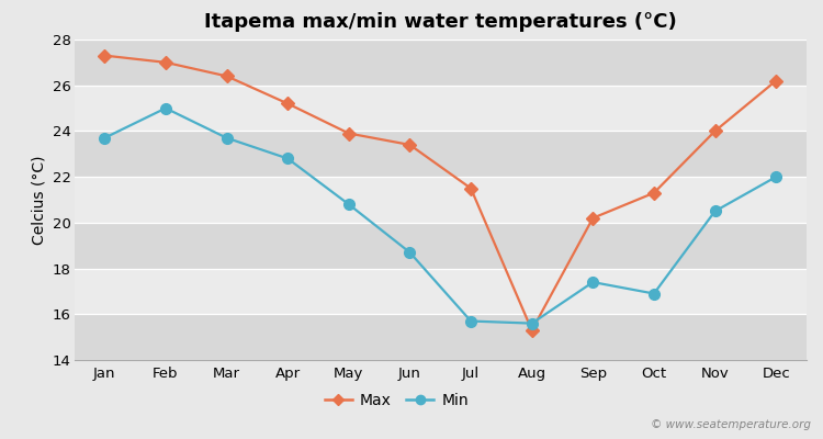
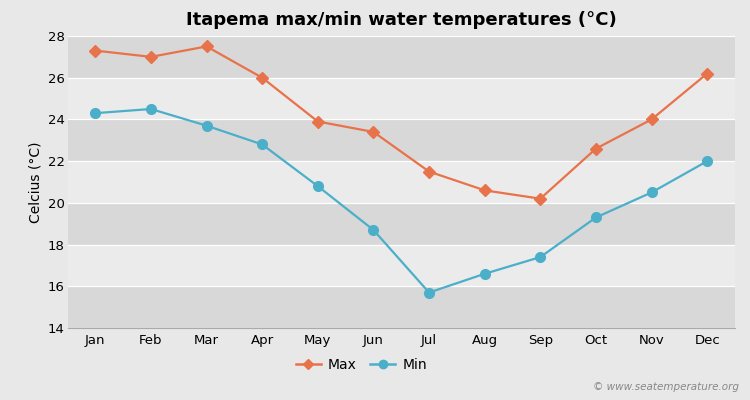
Min/Jan: 23.7 -> 24.3
Min/Feb: 25.0 -> 24.5
Max/Mar: 26.4 -> 27.5
Max/Apr: 25.2 -> 26.0
Max/Aug: 15.3 -> 20.6
Min/Aug: 15.6 -> 16.6
Max/Oct: 21.3 -> 22.6
Min/Oct: 16.9 -> 19.3
